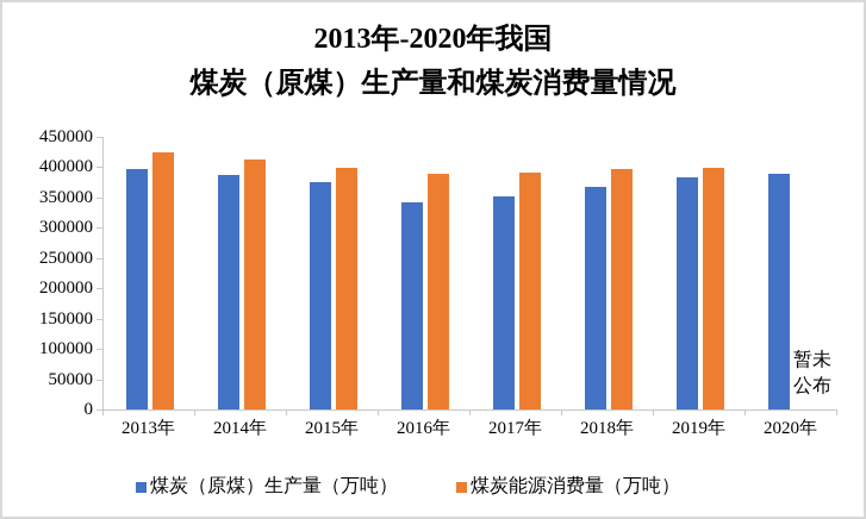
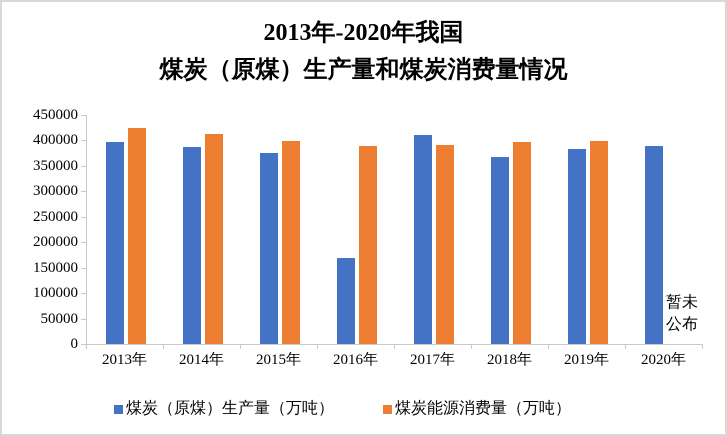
煤炭（原煤）生产量（万吨）/2016年: 340000 -> 170000
煤炭（原煤）生产量（万吨）/2017年: 350000 -> 410000
